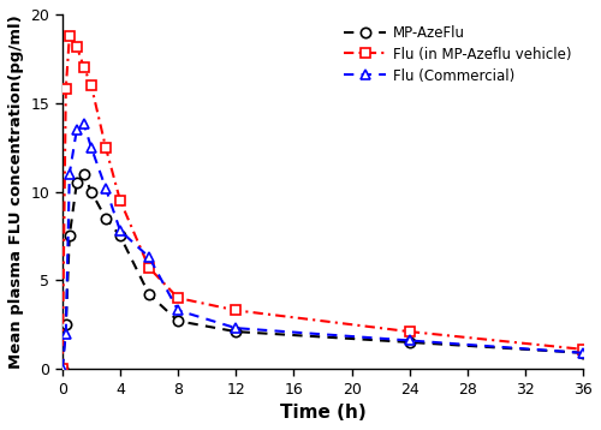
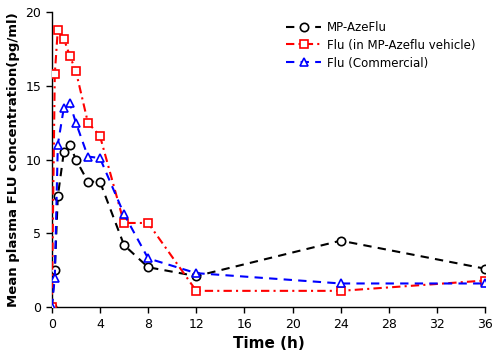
MP-AzeFlu/4: 7.5 -> 8.5
Flu (in MP-Azeflu vehicle)/4: 9.5 -> 11.6
Flu (Commercial)/4: 7.8 -> 10.1
Flu (in MP-Azeflu vehicle)/8: 4.0 -> 5.7
Flu (in MP-Azeflu vehicle)/12: 3.3 -> 1.1
MP-AzeFlu/24: 1.5 -> 4.5
Flu (in MP-Azeflu vehicle)/24: 2.1 -> 1.1
MP-AzeFlu/36: 0.9 -> 2.6
Flu (in MP-Azeflu vehicle)/36: 1.1 -> 1.8
Flu (Commercial)/36: 0.9 -> 1.6
